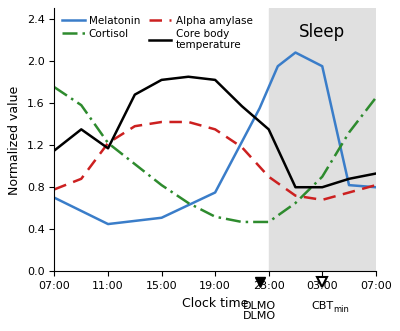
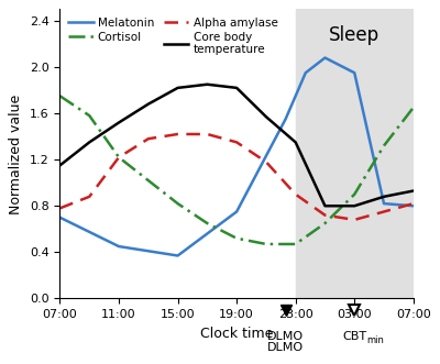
Core body temperature/11:00: 1.17 -> 1.52
Melatonin/15:00: 0.51 -> 0.37
